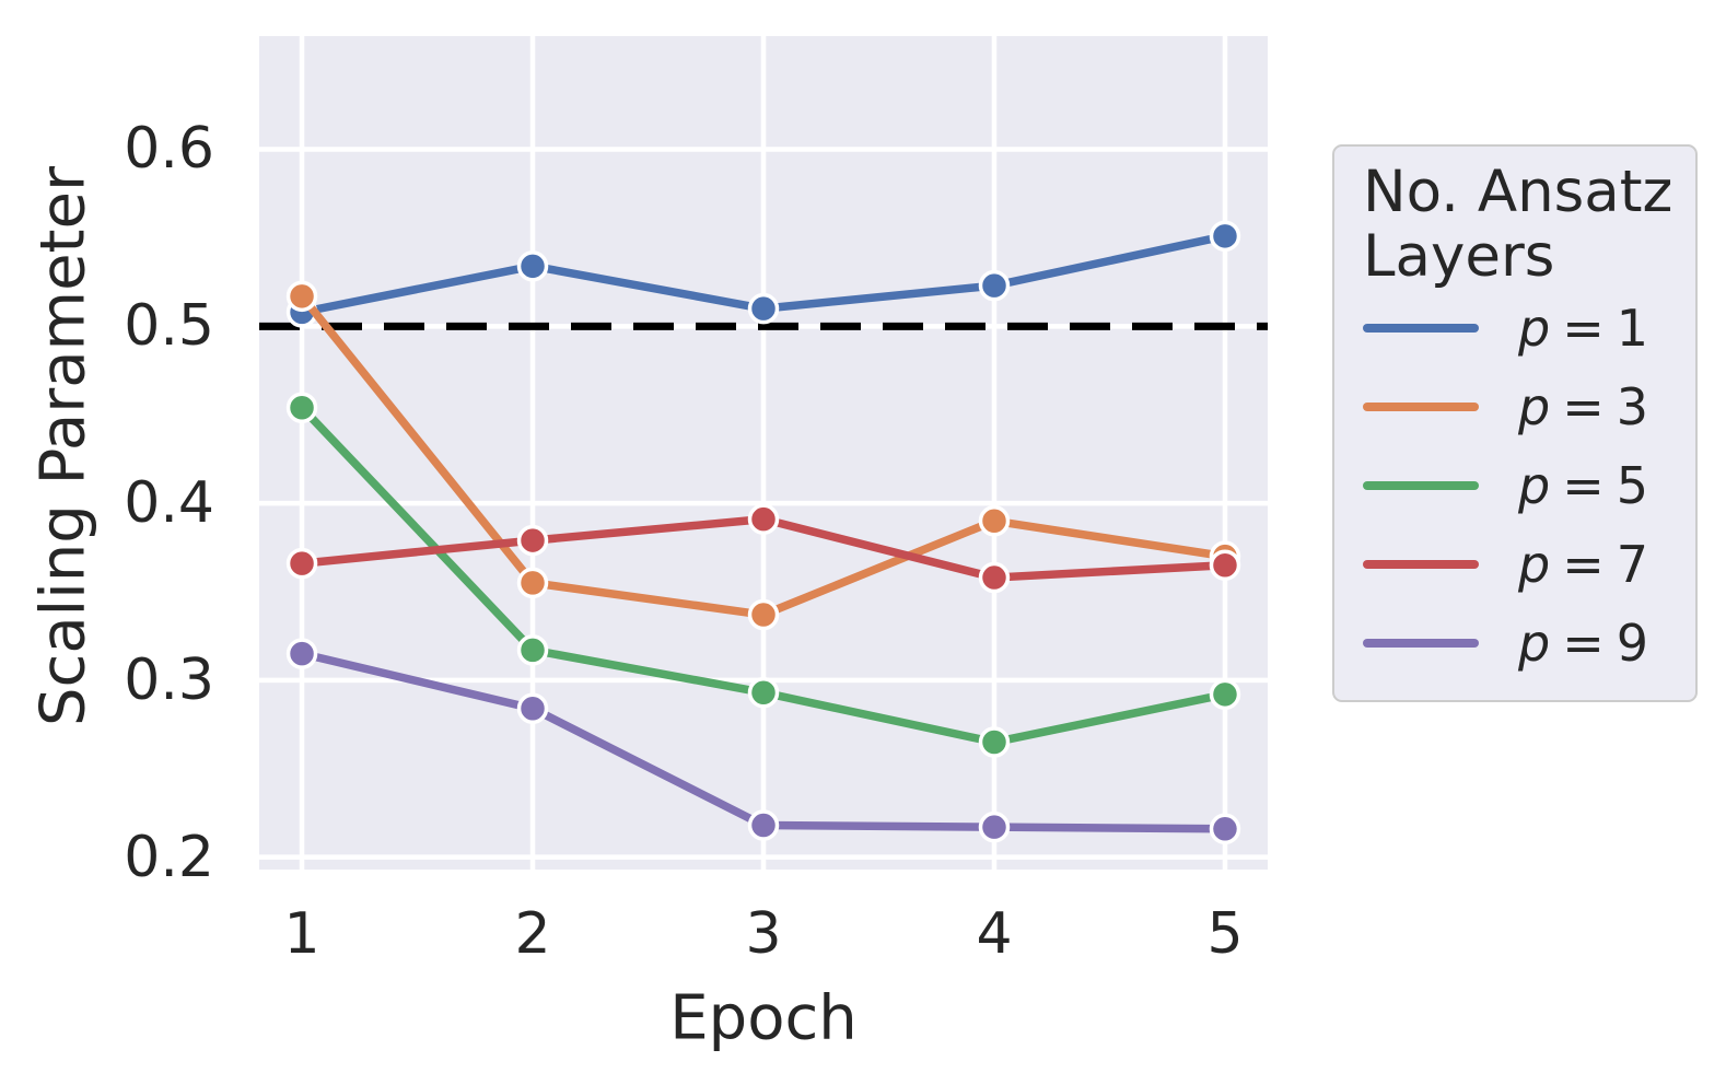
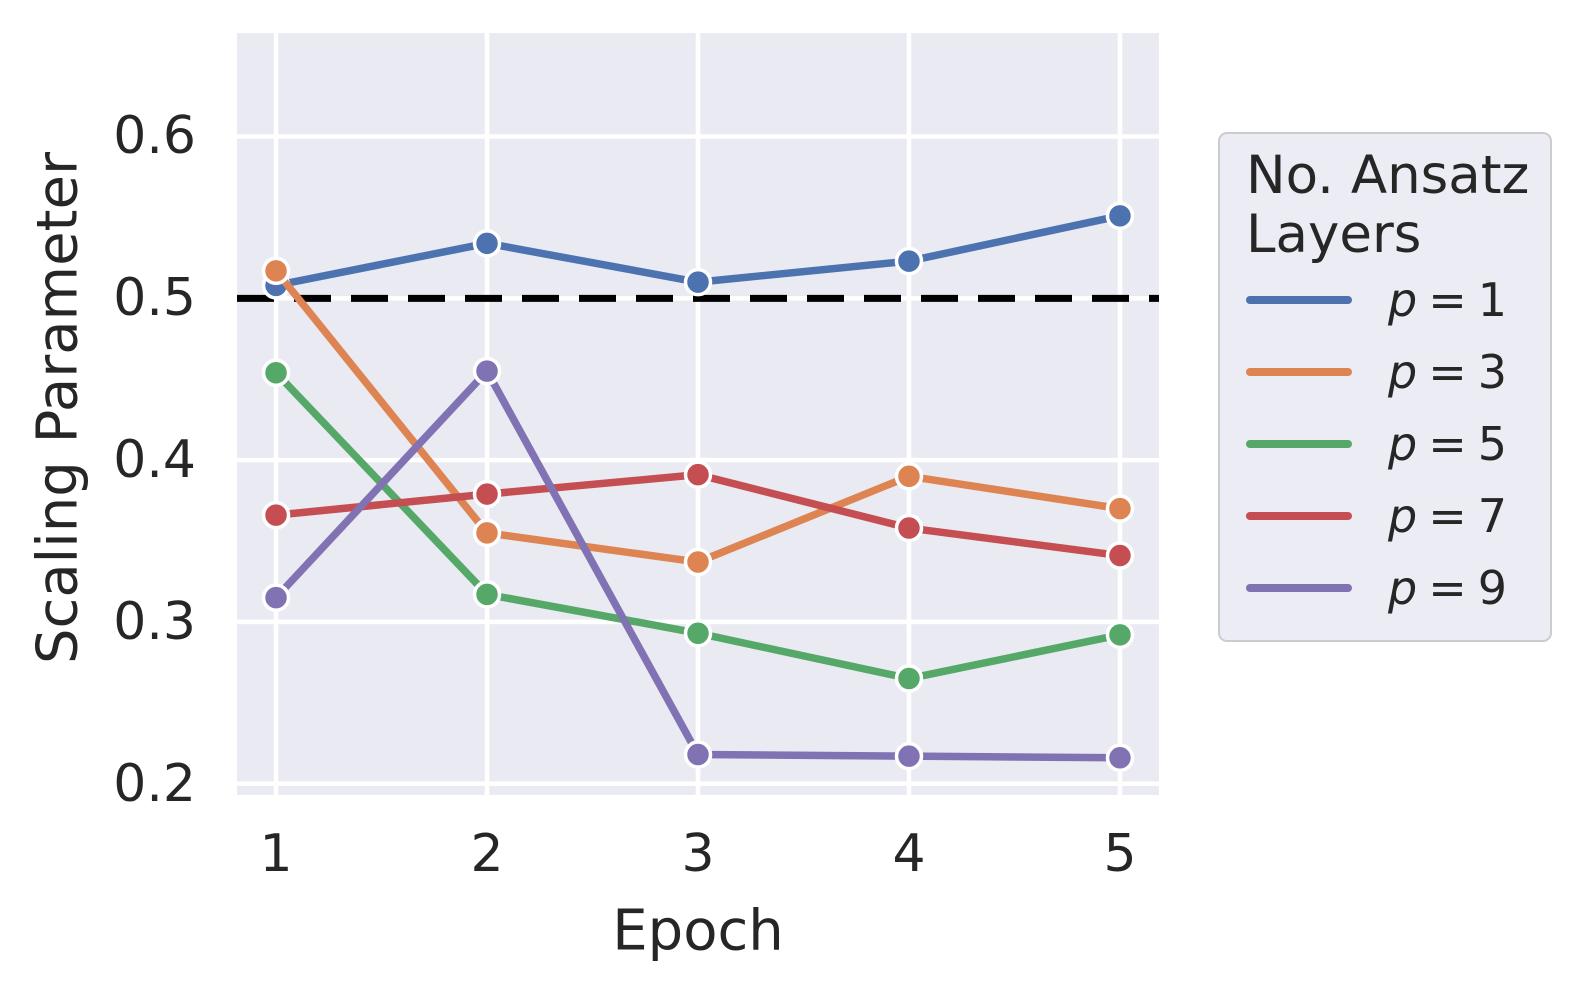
p = 9/2: 0.284 -> 0.455
p = 7/5: 0.365 -> 0.341
